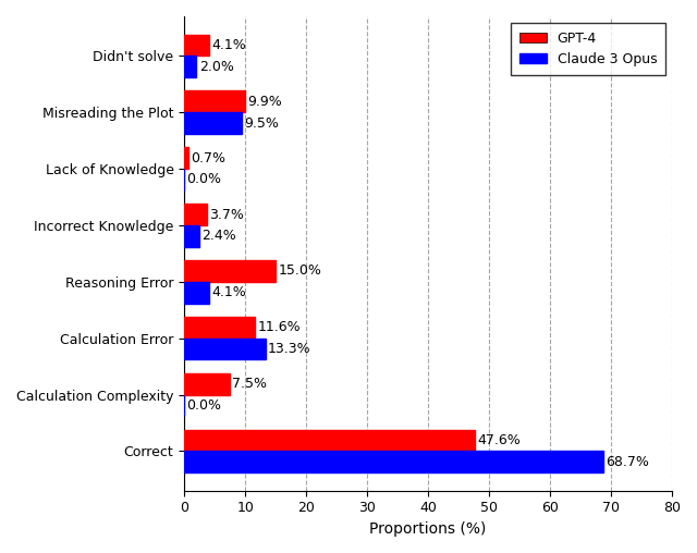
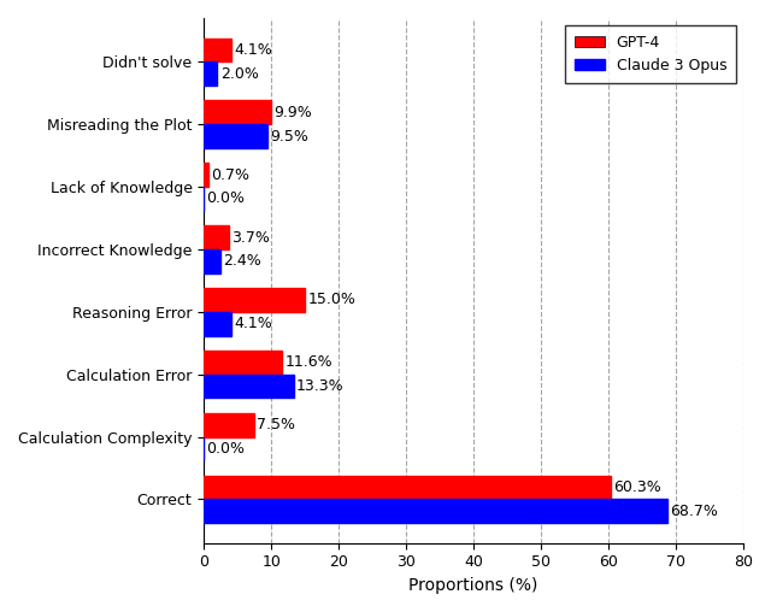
GPT-4/Correct: 47.6% -> 60.3%
